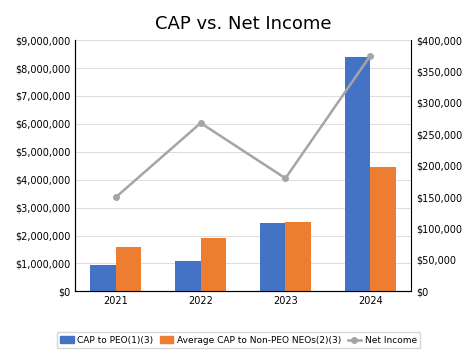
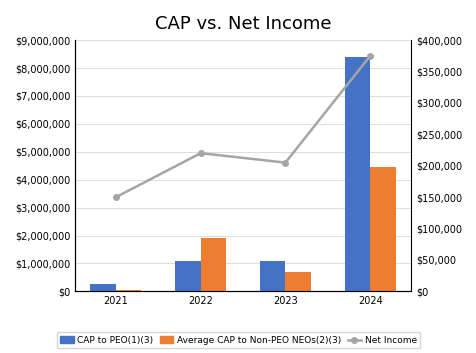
CAP to PEO(1)(3)/2021: $950,000 -> $250,000
Average CAP to Non-PEO NEOs(2)(3)/2021: $1,600,000 -> $50,000
Net Income/2022: $268,000 -> $220,000
CAP to PEO(1)(3)/2023: $2,450,000 -> $1,100,000
Net Income/2023: $180,000 -> $205,000
Average CAP to Non-PEO NEOs(2)(3)/2023: $2,500,000 -> $700,000
